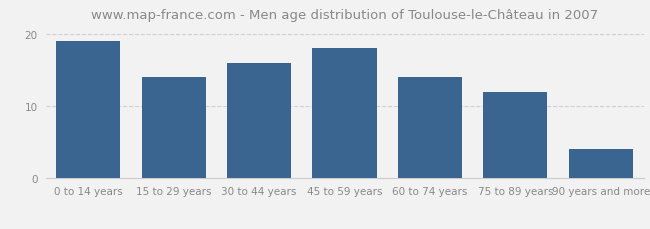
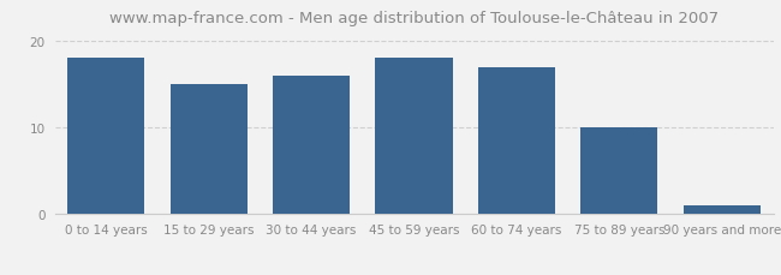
0 to 14 years: 19 -> 18
15 to 29 years: 14 -> 15
60 to 74 years: 14 -> 17
75 to 89 years: 12 -> 10
90 years and more: 4 -> 1
